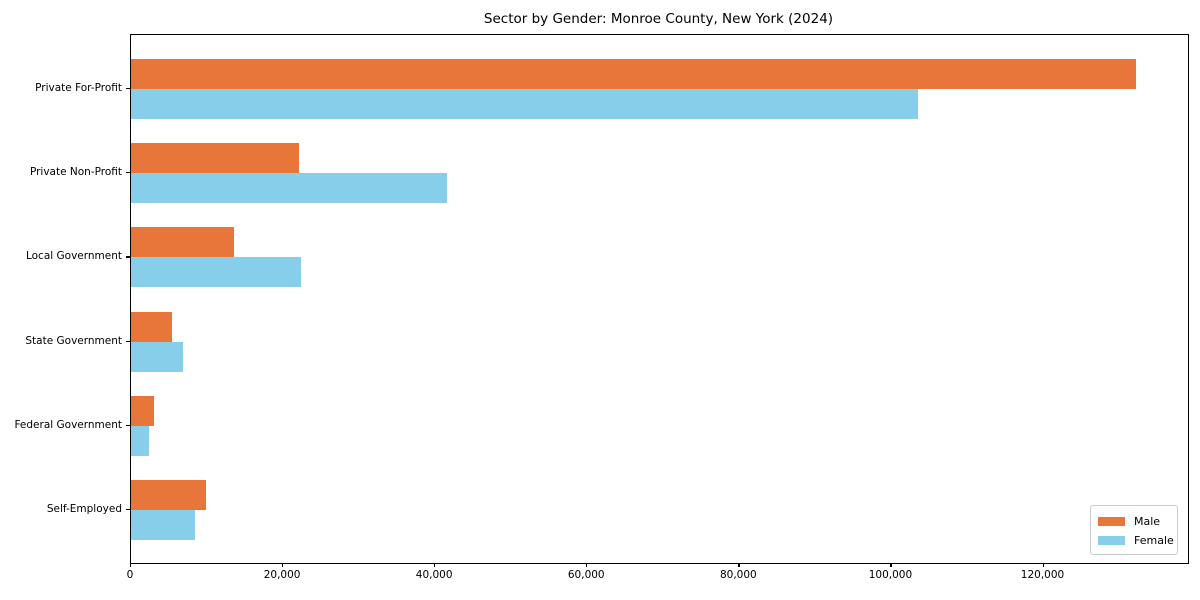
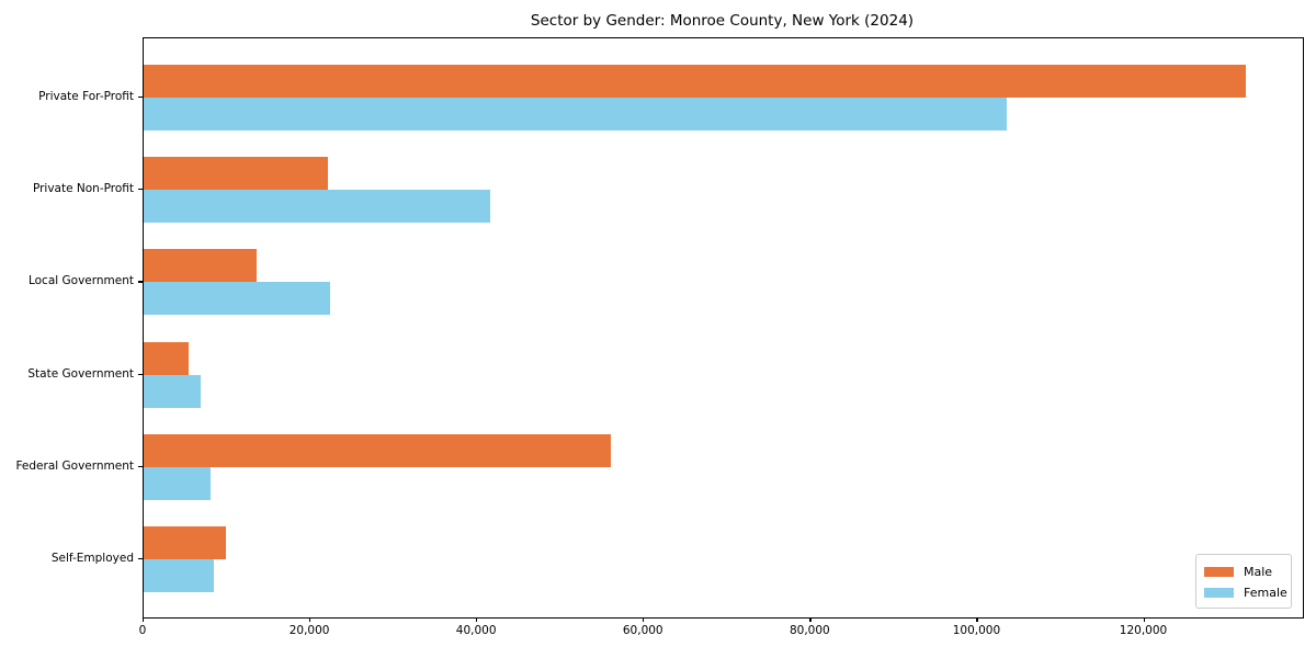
Male/Federal Government: 3000 -> 56000
Female/Federal Government: 2000 -> 8000
